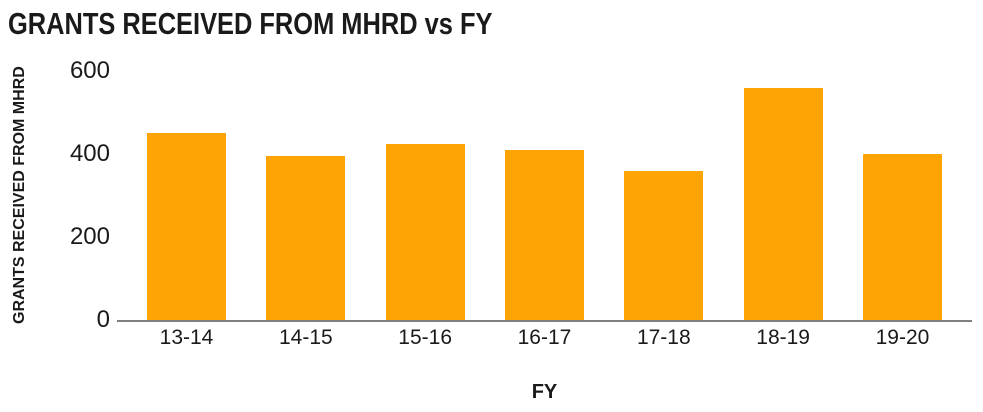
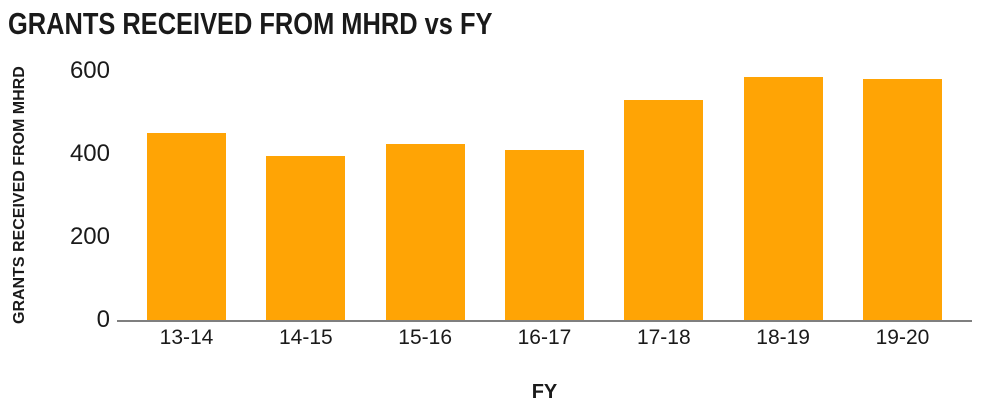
17-18: 360 -> 530
18-19: 560 -> 580
19-20: 400 -> 580
